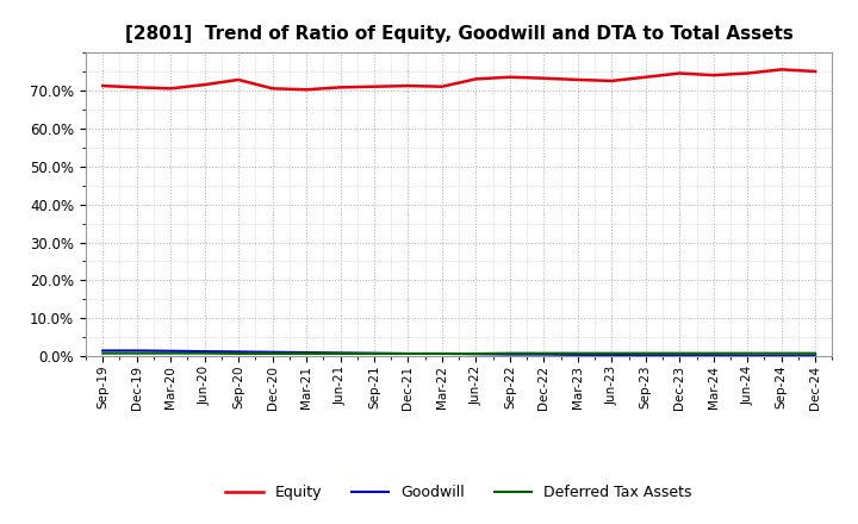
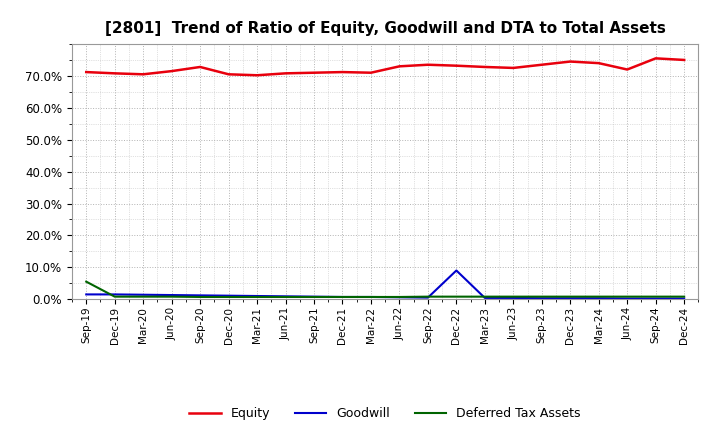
Deferred Tax Assets/Sep-19: 0.8% -> 5.5%
Goodwill/Dec-22: 0.5% -> 9.0%
Equity/Jun-24: 74.5% -> 72.0%
